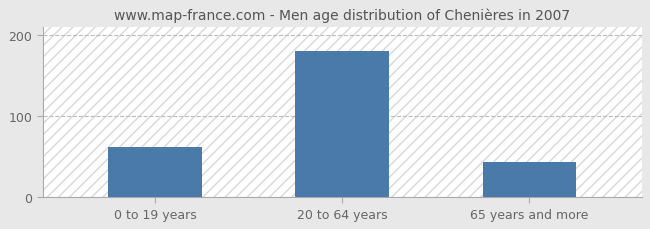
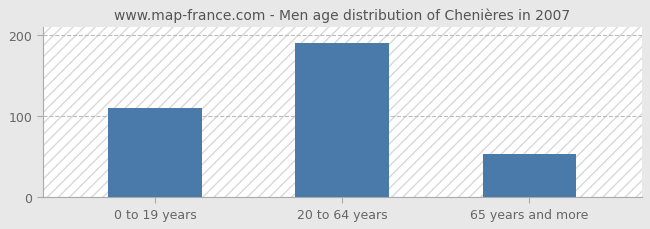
0 to 19 years: 62 -> 110
20 to 64 years: 181 -> 190
65 years and more: 43 -> 54
